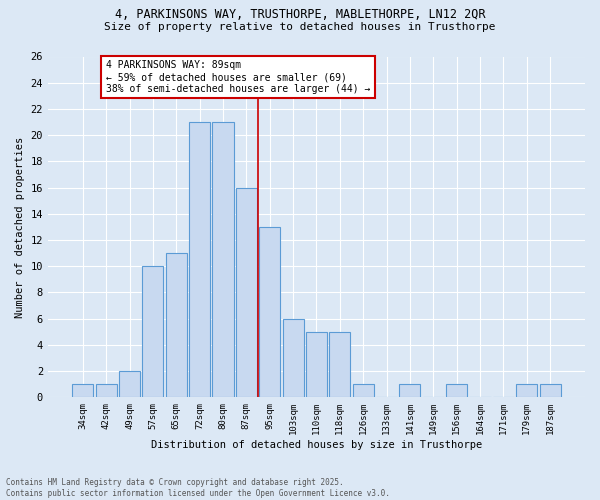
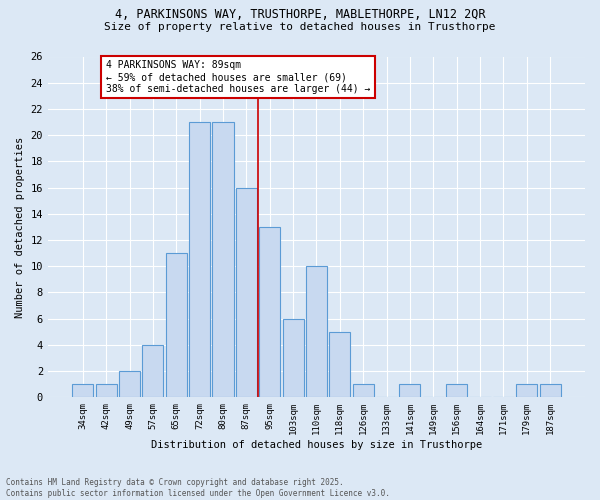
57sqm: 10 -> 4
110sqm: 5 -> 10
